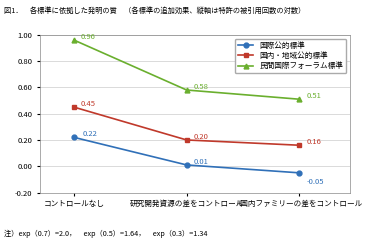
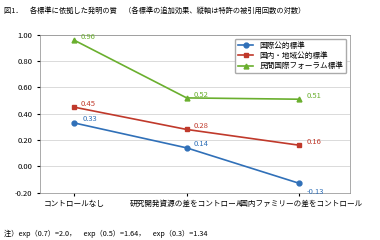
国際公的標準/コントロールなし: 0.22 -> 0.33
国際公的標準/研究開発資源の差をコントロール: 0.01 -> 0.14
国内・地域公的標準/研究開発資源の差をコントロール: 0.20 -> 0.28
民間国際フォーラム標準/研究開発資源の差をコントロール: 0.58 -> 0.52
国際公的標準/+国内ファミリーの差をコントロール: -0.05 -> -0.13
